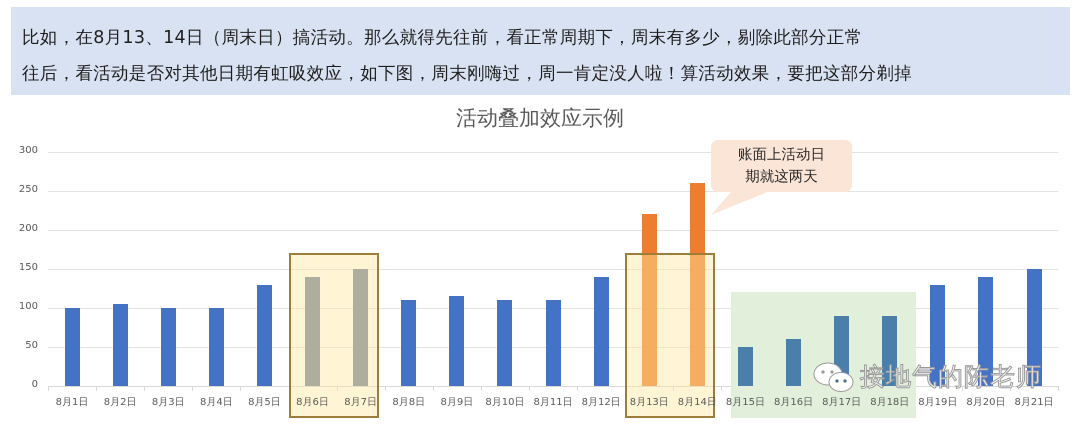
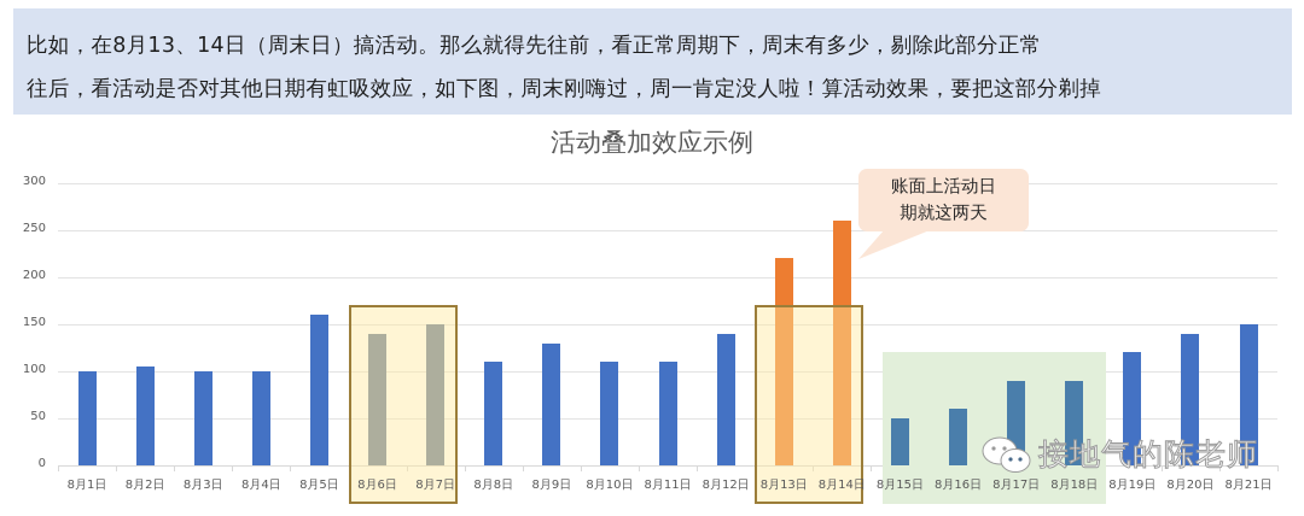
8月5日: 130 -> 160
8月9日: 120 -> 130
8月19日: 130 -> 120
